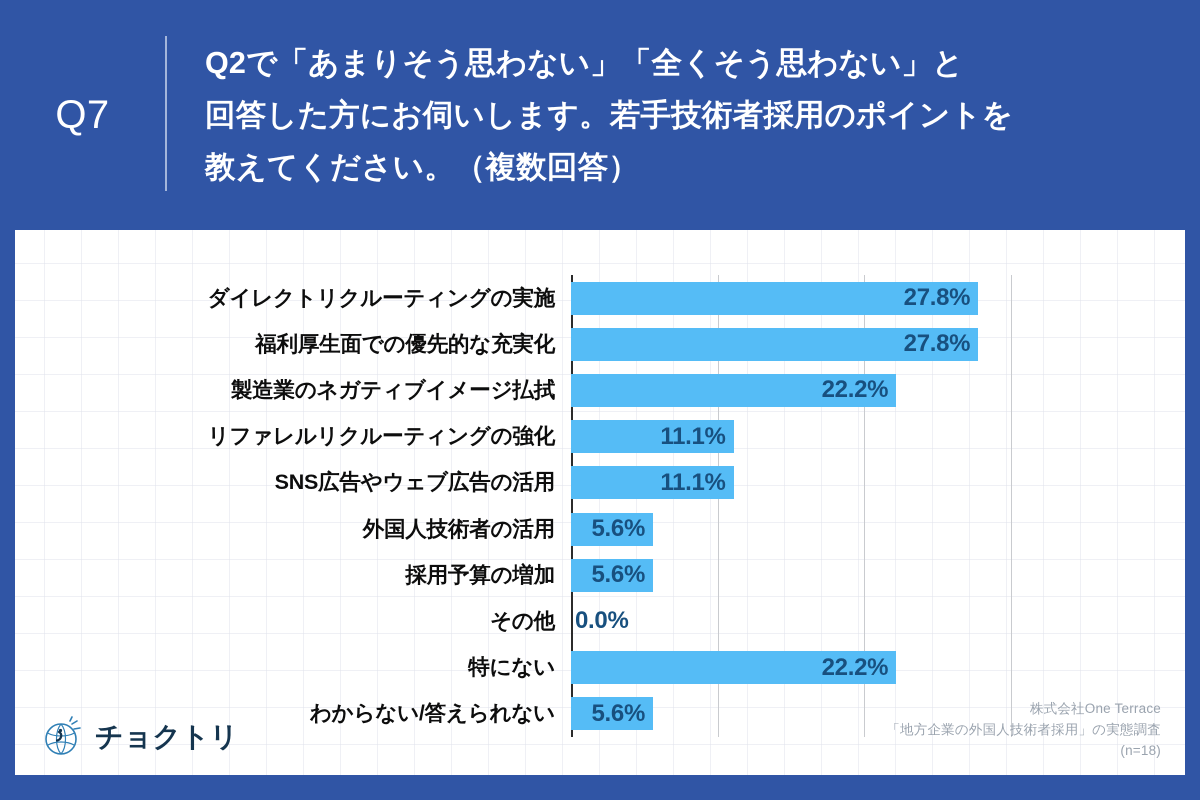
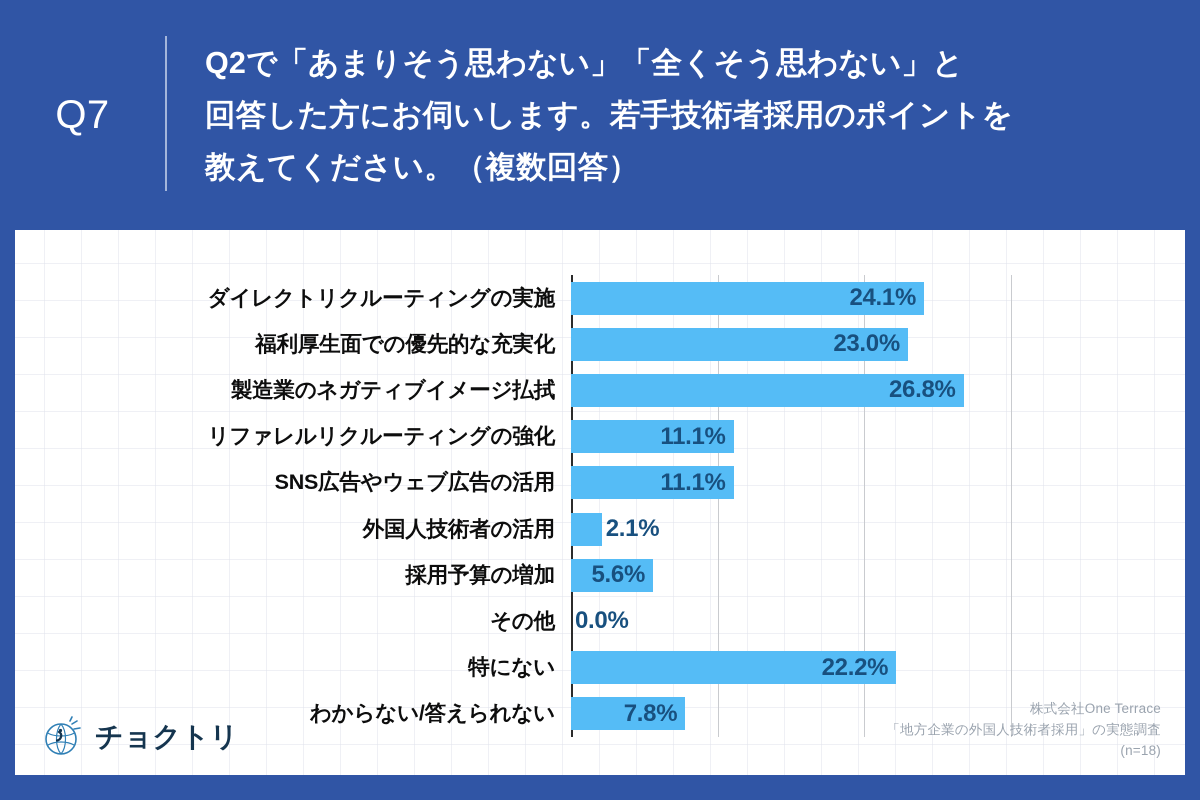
ダイレクトリクルーティングの実施: 27.8% -> 24.1%
福利厚生面での優先的な充実化: 27.8% -> 23.0%
製造業のネガティブイメージ払拭: 22.2% -> 26.8%
外国人技術者の活用: 5.6% -> 2.1%
わからない/答えられない: 5.6% -> 7.8%
